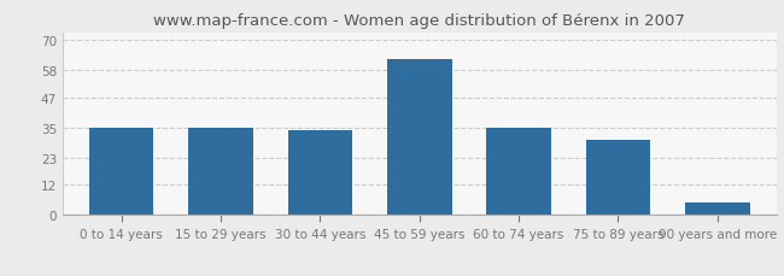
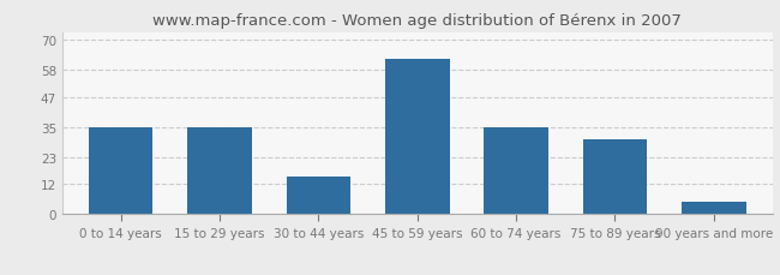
30 to 44 years: 34 -> 15
